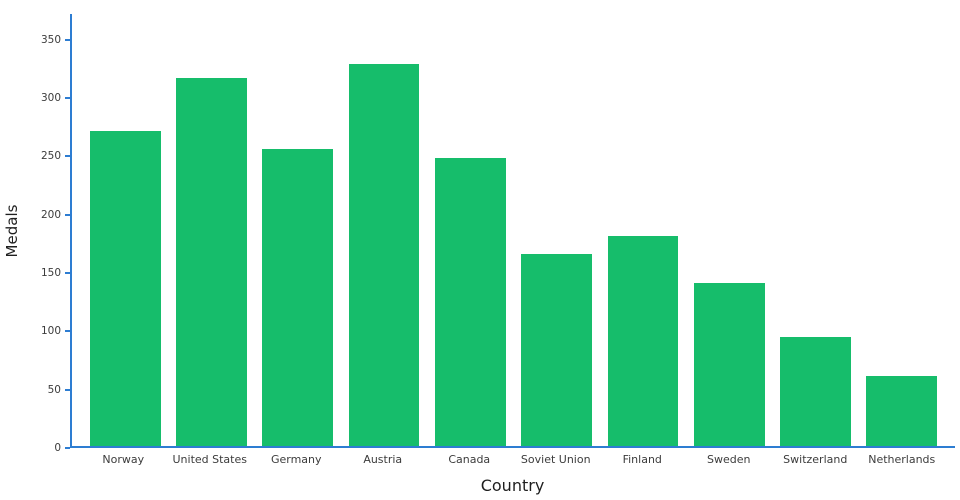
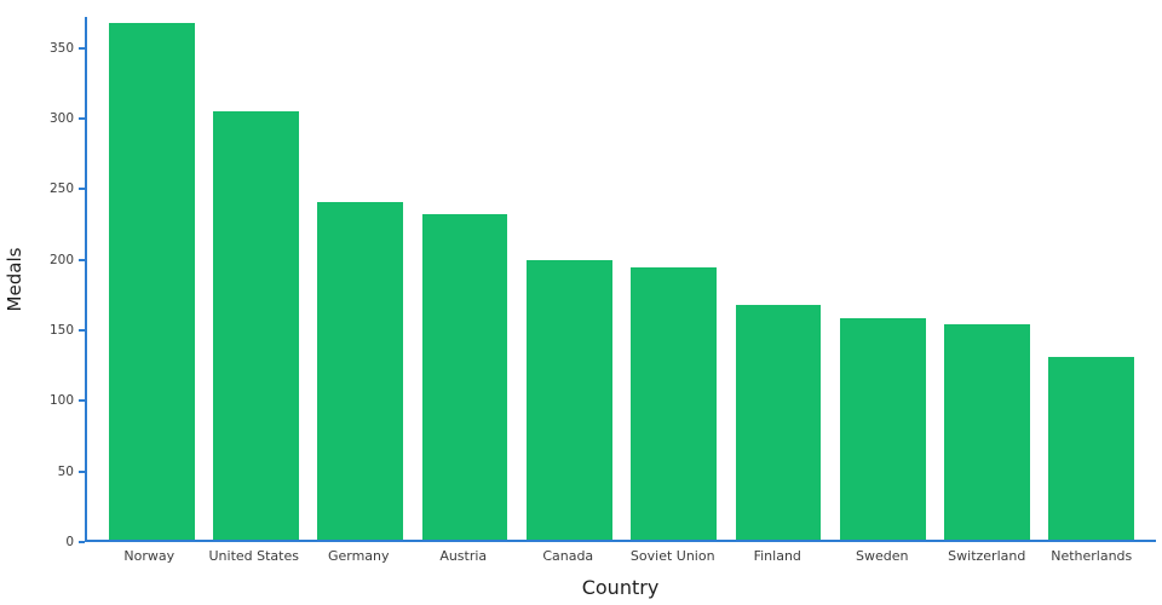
Norway: 271 -> 368
United States: 317 -> 305
Germany: 256 -> 240
Austria: 329 -> 232
Canada: 248 -> 199
Soviet Union: 165 -> 194
Finland: 181 -> 167
Sweden: 140 -> 158
Switzerland: 94 -> 153
Netherlands: 60 -> 130
